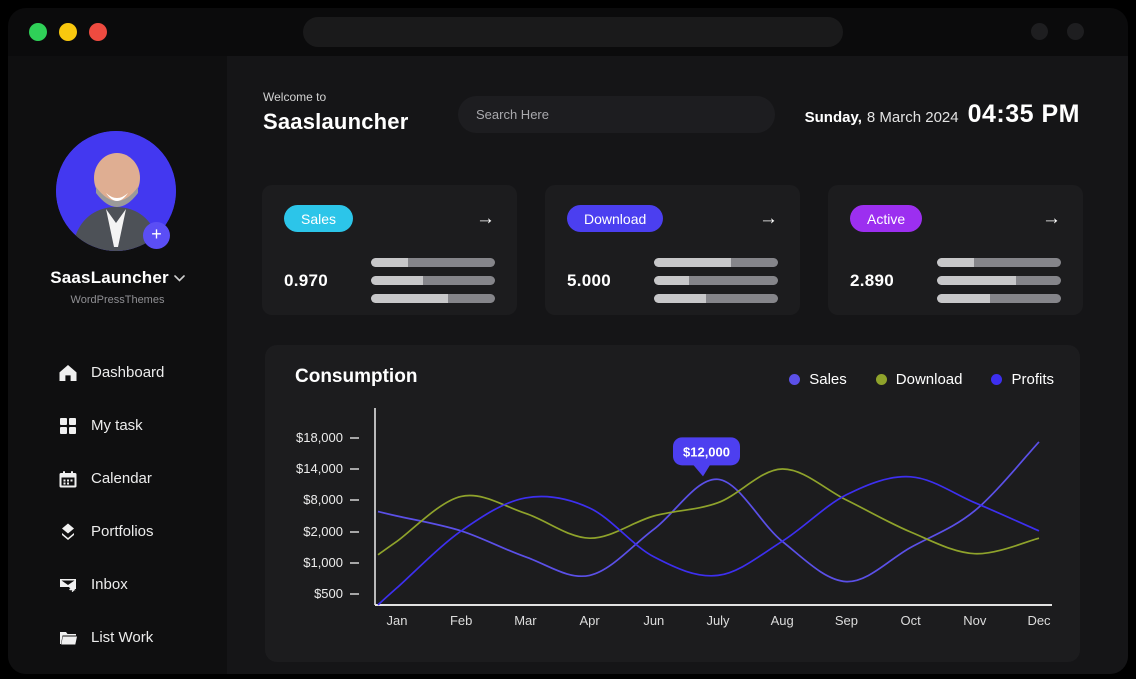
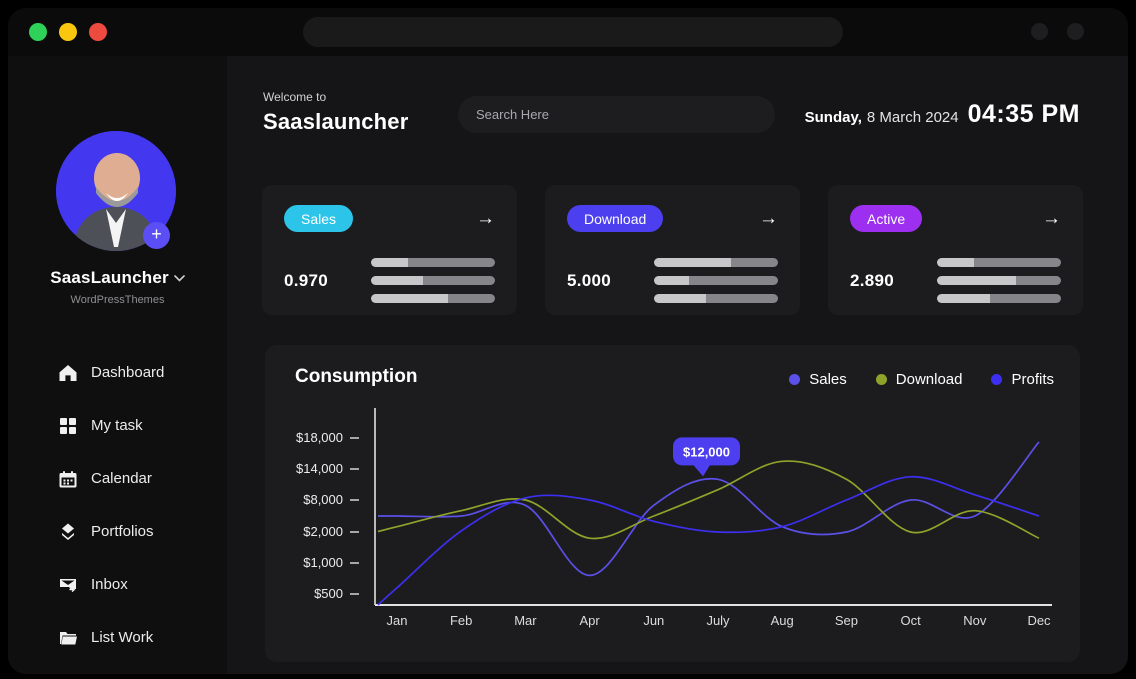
Download/Jan: $2000 -> $3000
Sales/Feb: $2000 -> $5000
Download/Feb: $9000 -> $6000
Sales/Mar: $1000 -> $7000
Download/Mar: $6000 -> $8000
Profits/Apr: $6000 -> $8000
Sales/Jun: $2000 -> $7000
Profits/Jun: $1000 -> $4000
Download/July: $8000 -> $10000
Profits/July: $1000 -> $2000
Sales/Aug: $2000 -> $3000
Download/Aug: $14000 -> $15000
Profits/Aug: $2000 -> $3000
Sales/Sep: $1000 -> $2000
Download/Sep: $8000 -> $12000
Profits/Sep: $9000 -> $8000
Sales/Oct: $2000 -> $8000
Sales/Nov: $6000 -> $5000
Download/Nov: $1000 -> $6000
Profits/Nov: $8000 -> $9000
Profits/Dec: $2000 -> $5000
